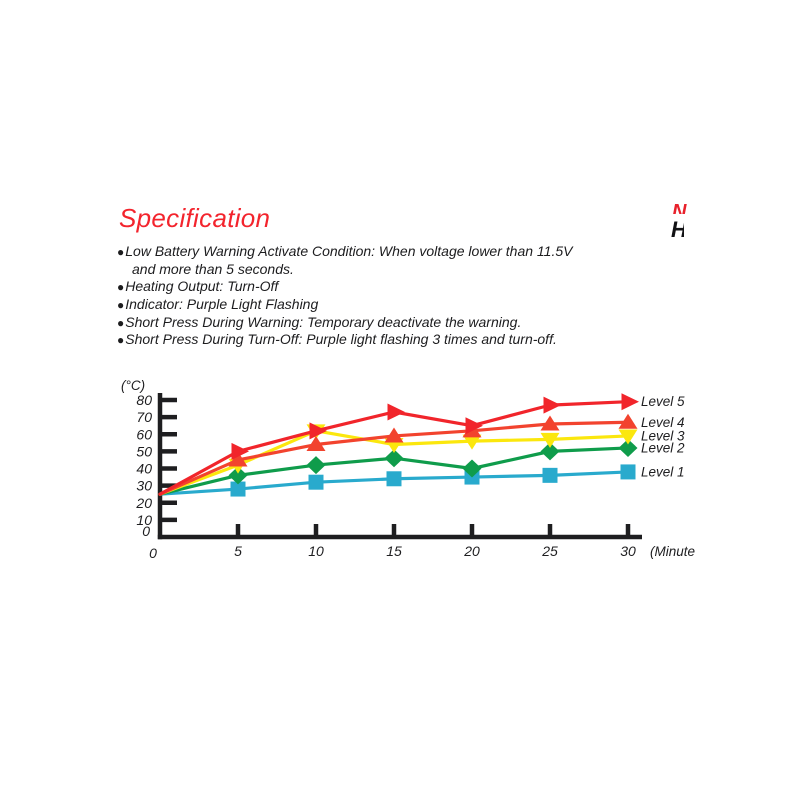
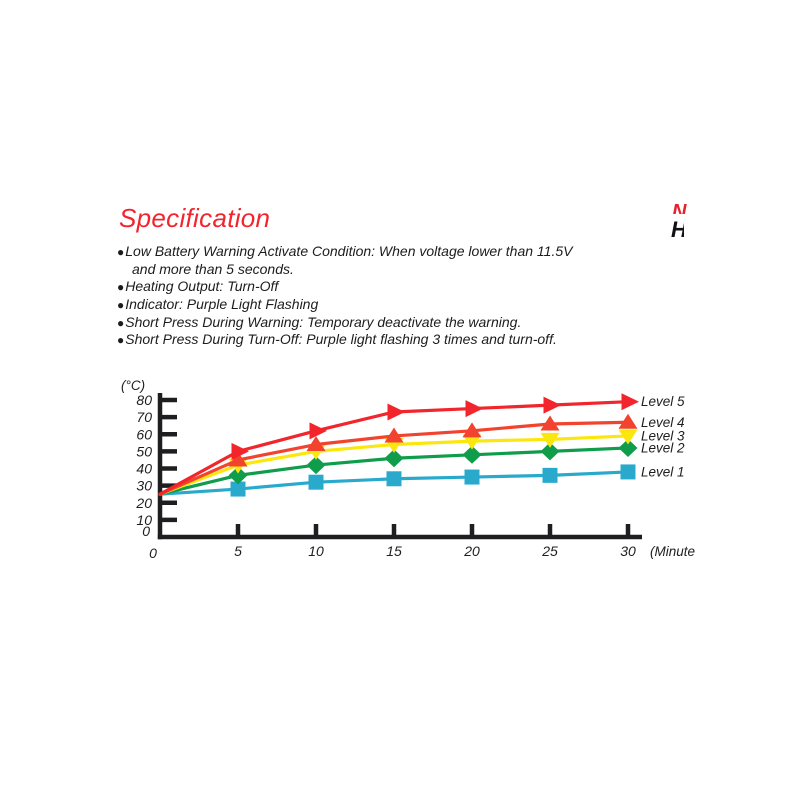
Level 3/10: 62 -> 50
Level 5/20: 65 -> 75
Level 2/20: 40 -> 48
